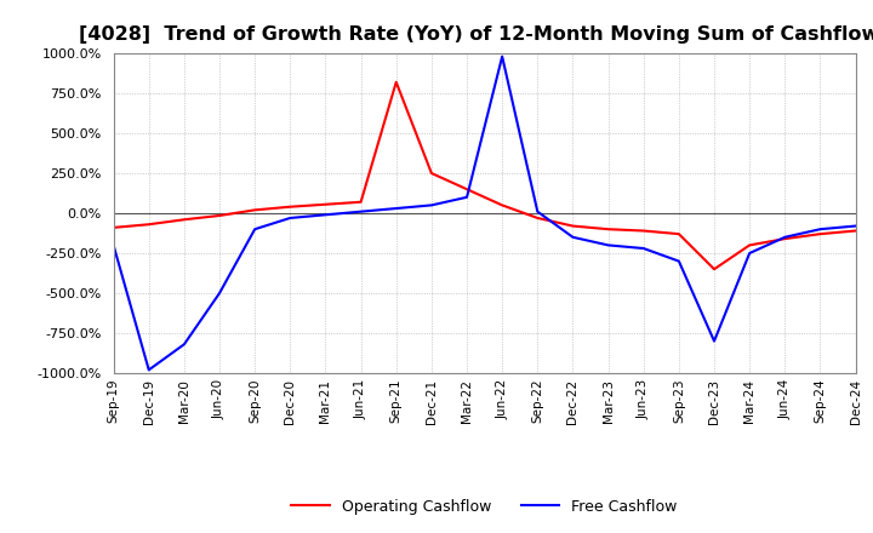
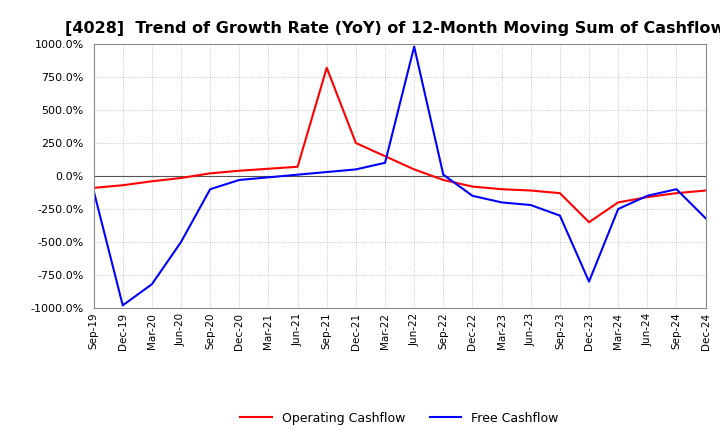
Free Cashflow/Sep-19: -200% -> -110%
Free Cashflow/Dec-24: -80% -> -320%
